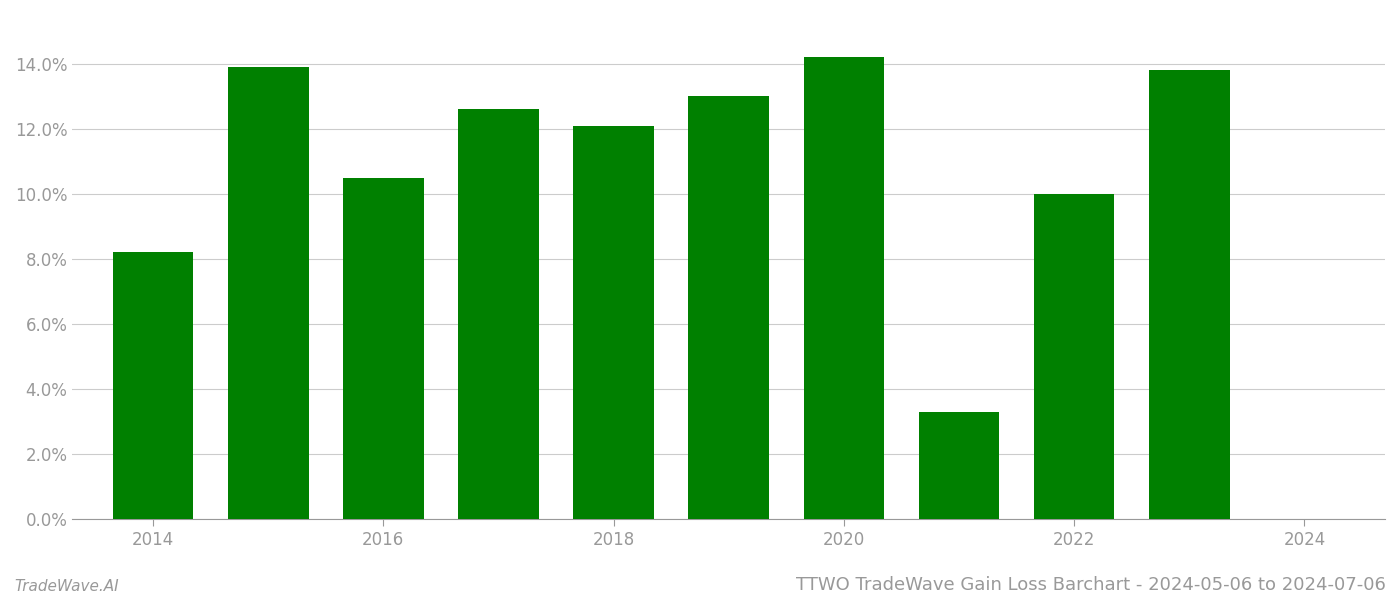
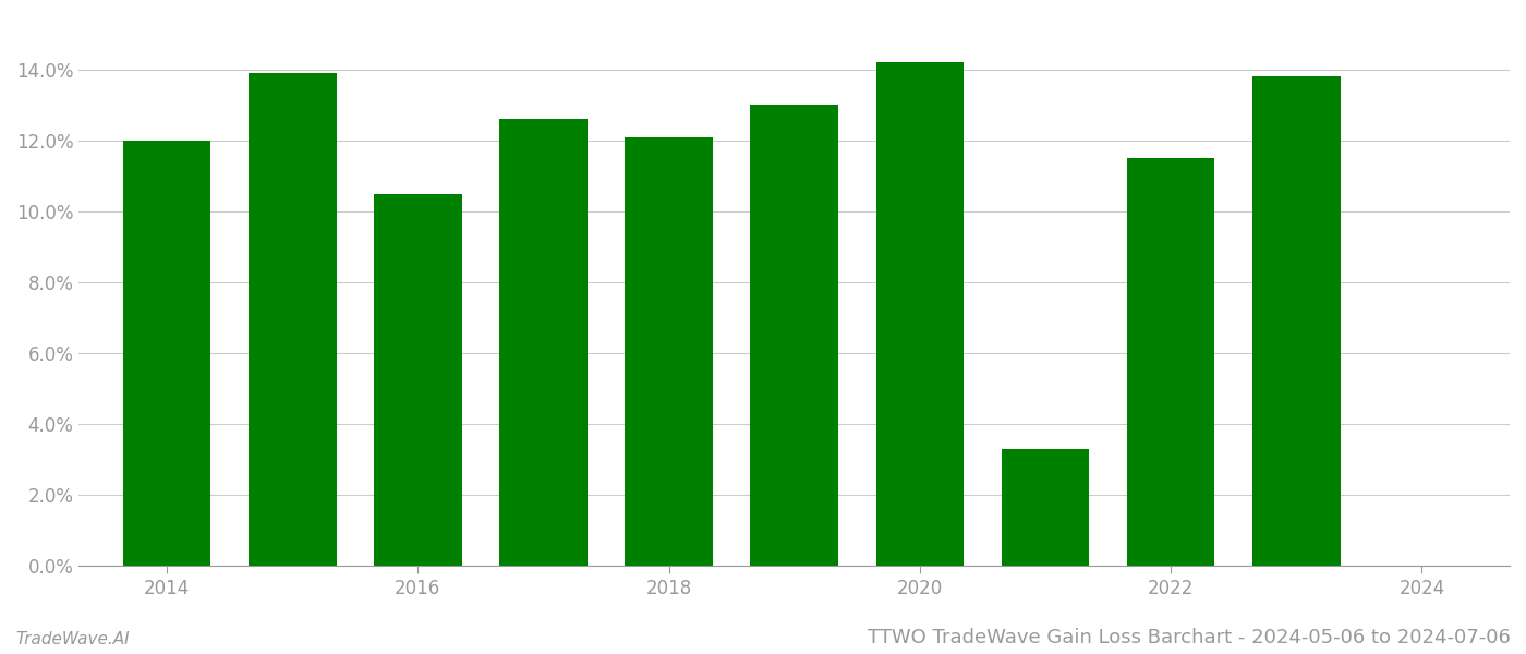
2014: 8.2% -> 12.0%
2022: 10.0% -> 11.5%
